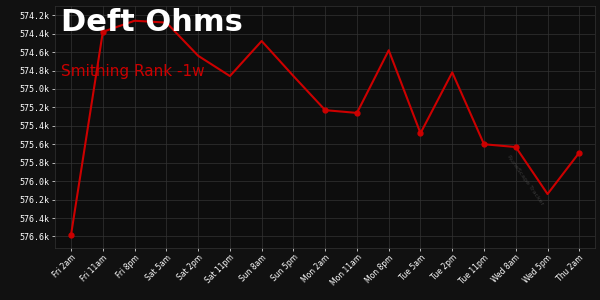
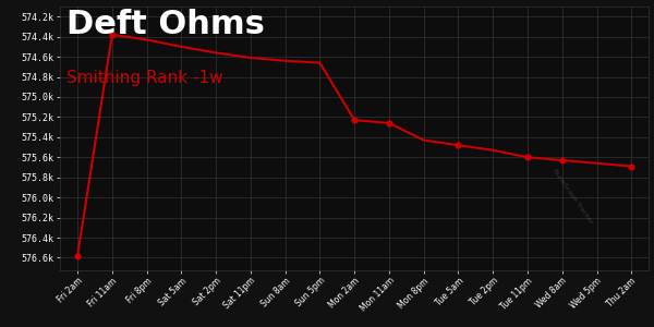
Fri 8pm: 574.26k -> 574.43k
Sat 5am: 574.28k -> 574.50k
Sat 2pm: 574.64k -> 574.56k
Sat 11pm: 574.86k -> 574.61k
Sun 8am: 574.48k -> 574.64k
Sun 5pm: 574.86k -> 574.66k
Mon 8pm: 574.58k -> 575.43k
Tue 2pm: 574.82k -> 575.53k
Wed 5pm: 576.14k -> 575.66k
